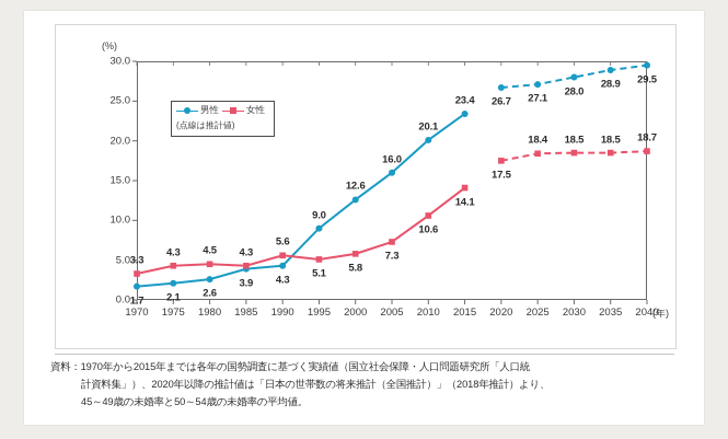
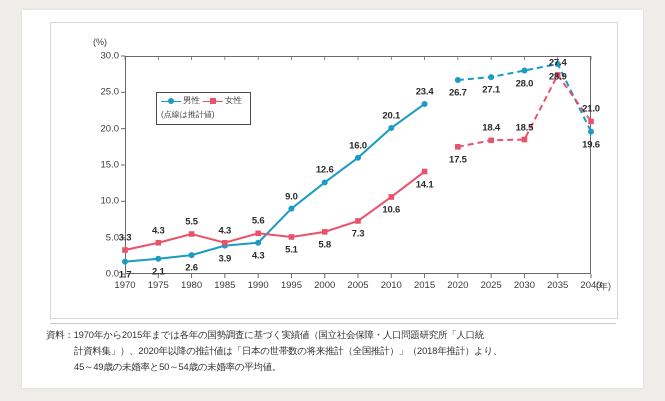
女性/1980: 4.5 -> 5.5
女性/2035: 18.5 -> 27.4
男性/2040: 29.5 -> 19.6
女性/2040: 18.7 -> 21.0
